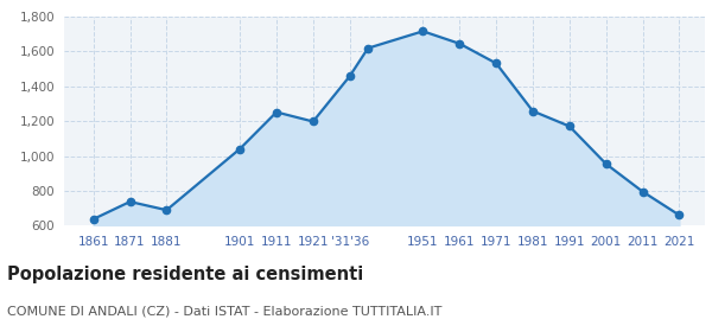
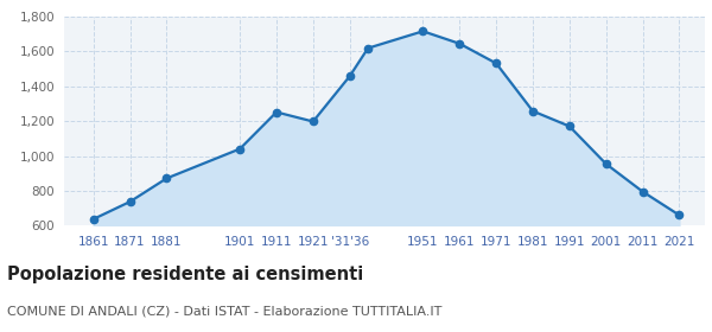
1881: 690 -> 870
